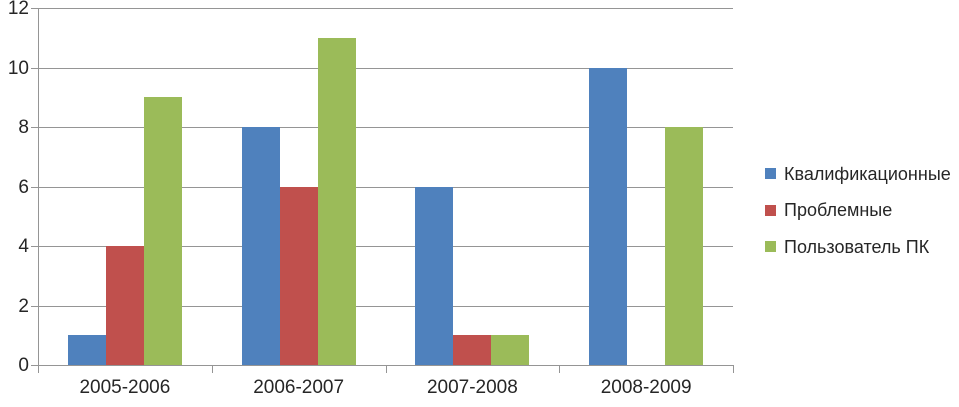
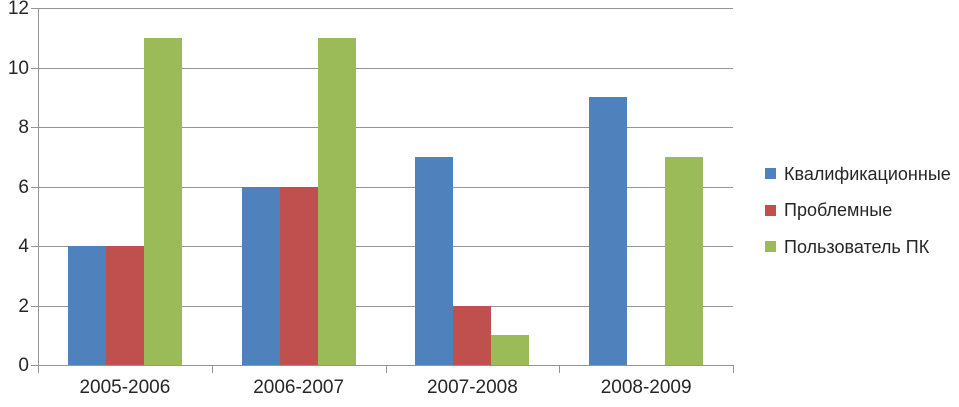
Квалификационные/2005-2006: 1 -> 4
Пользователь ПК/2005-2006: 9 -> 11
Квалификационные/2006-2007: 8 -> 6
Квалификационные/2007-2008: 6 -> 7
Проблемные/2007-2008: 1 -> 2
Квалификационные/2008-2009: 10 -> 9
Пользователь ПК/2008-2009: 8 -> 7
